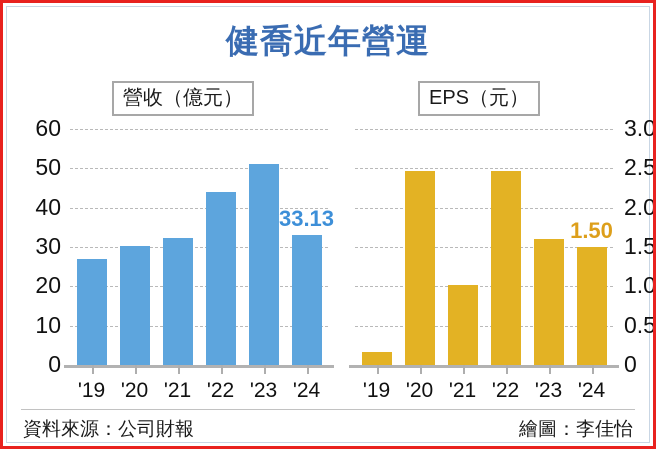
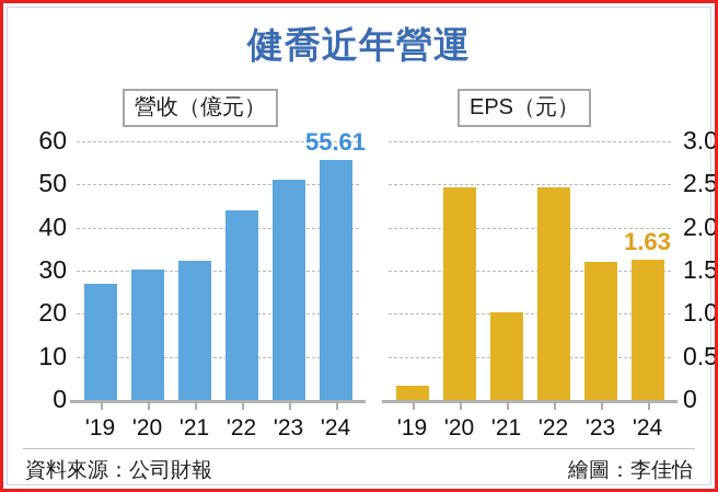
營收（億元）/'24: 33.13 -> 55.61
EPS（元）/'24: 1.50 -> 1.63
